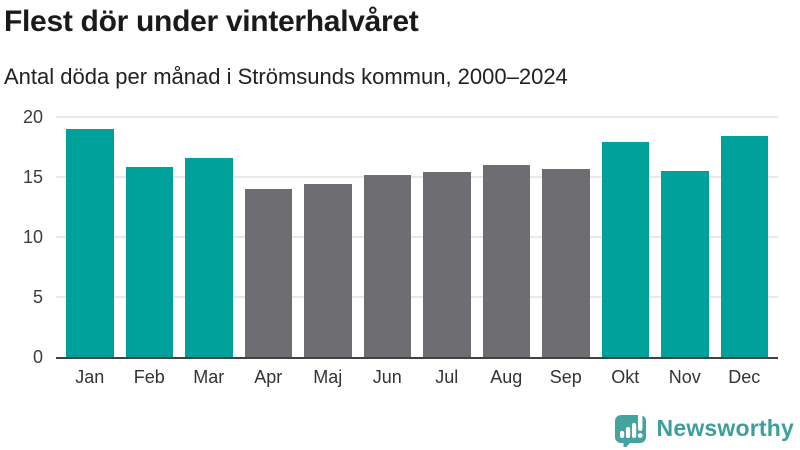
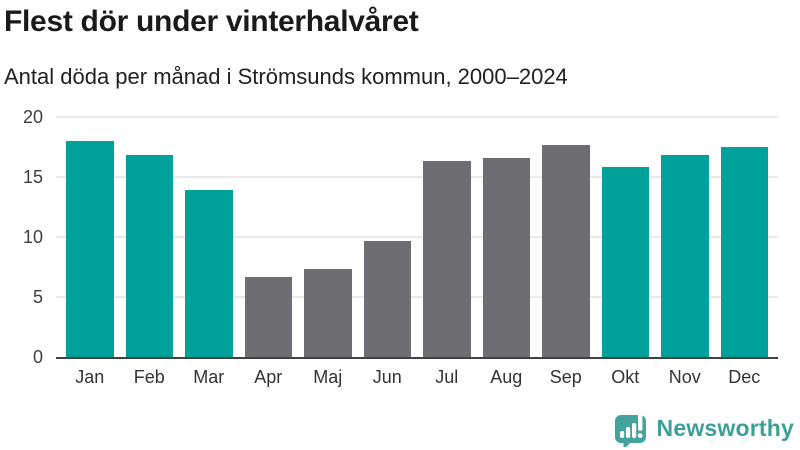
Jan: 19.0 -> 18.0
Feb: 15.8 -> 16.8
Mar: 16.6 -> 13.9
Apr: 14.0 -> 6.7
Maj: 14.4 -> 7.3
Jun: 15.2 -> 9.7
Jul: 15.4 -> 16.3
Aug: 16.0 -> 16.6
Sep: 15.7 -> 17.7
Okt: 17.9 -> 15.8
Nov: 15.5 -> 16.8
Dec: 18.4 -> 17.5
